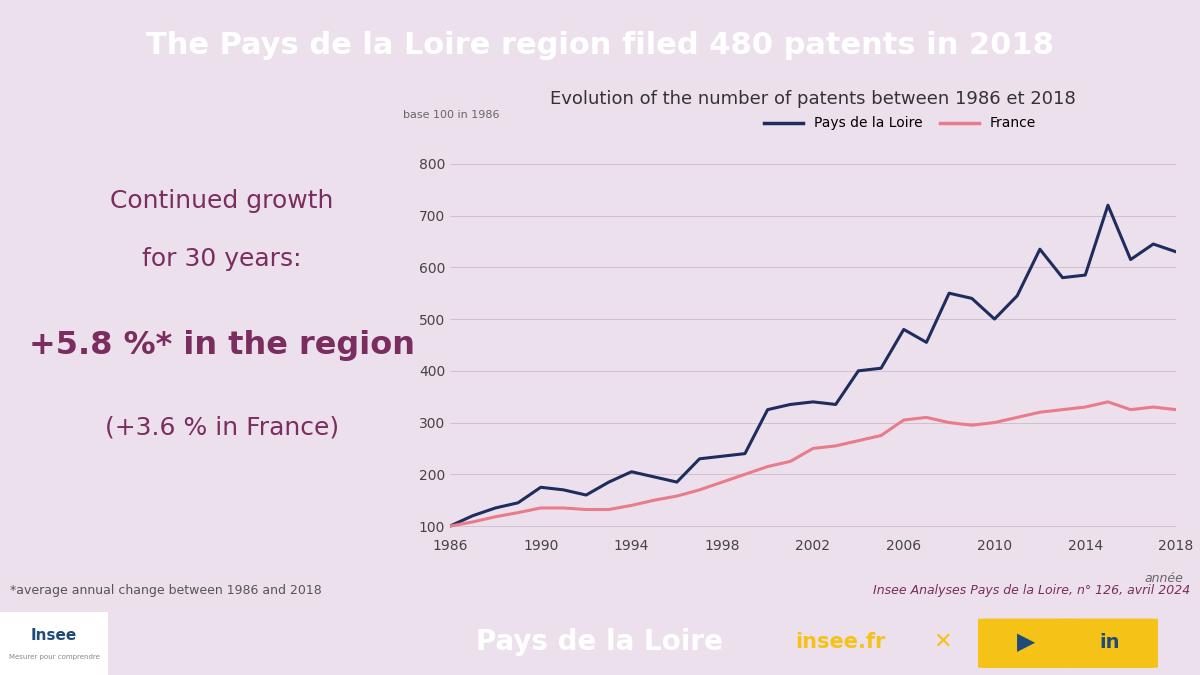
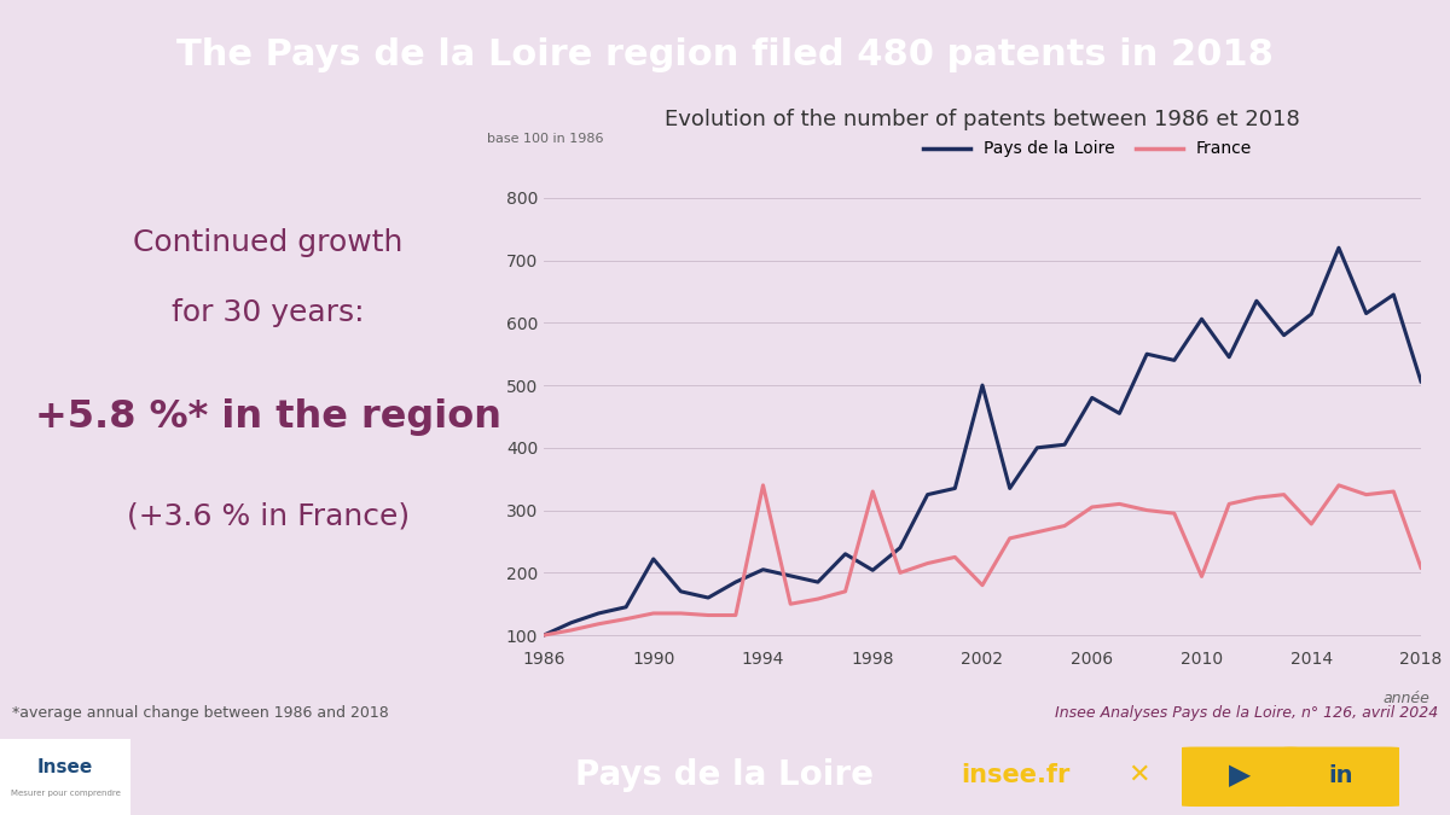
Pays de la Loire/1990: 175 -> 222
France/1994: 140 -> 340
Pays de la Loire/1998: 235 -> 204
France/1998: 185 -> 330
Pays de la Loire/2002: 340 -> 500
France/2002: 250 -> 180
Pays de la Loire/2010: 500 -> 606
France/2010: 300 -> 194
Pays de la Loire/2014: 585 -> 614
France/2014: 330 -> 278
Pays de la Loire/2018: 630 -> 506
France/2018: 325 -> 208
